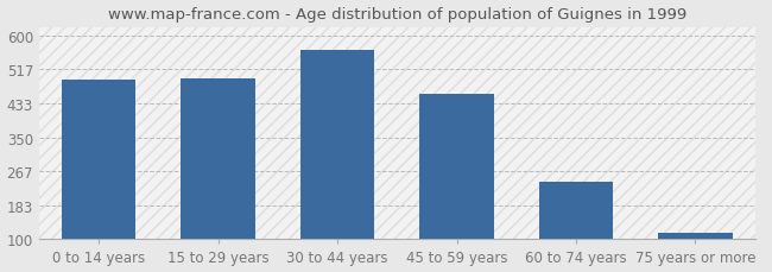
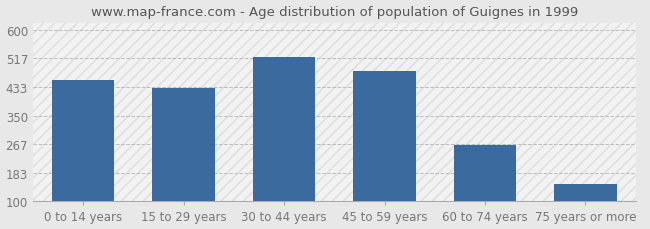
0 to 14 years: 492 -> 455
15 to 29 years: 493 -> 430
30 to 44 years: 563 -> 520
45 to 59 years: 458 -> 480
60 to 74 years: 242 -> 265
75 years or more: 117 -> 150
